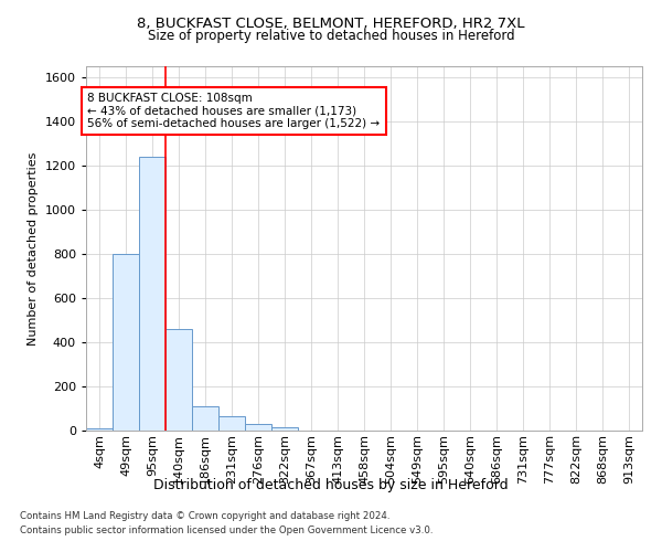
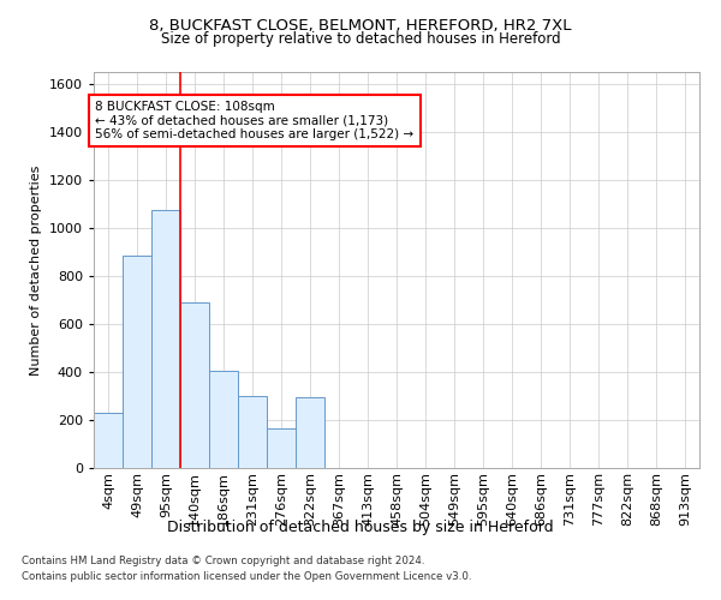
4sqm: 10 -> 230
49sqm: 800 -> 885
95sqm: 1240 -> 1075
140sqm: 460 -> 690
186sqm: 110 -> 405
231sqm: 65 -> 300
276sqm: 30 -> 165
322sqm: 15 -> 295
